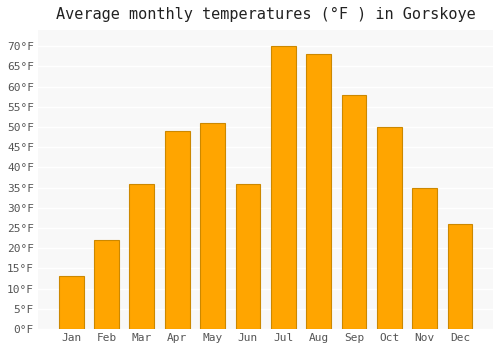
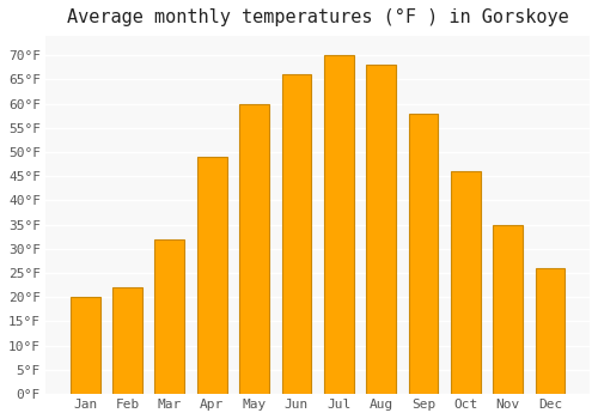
Jan: 13°F -> 20°F
Mar: 36°F -> 32°F
May: 51°F -> 60°F
Jun: 36°F -> 66°F
Oct: 50°F -> 46°F
